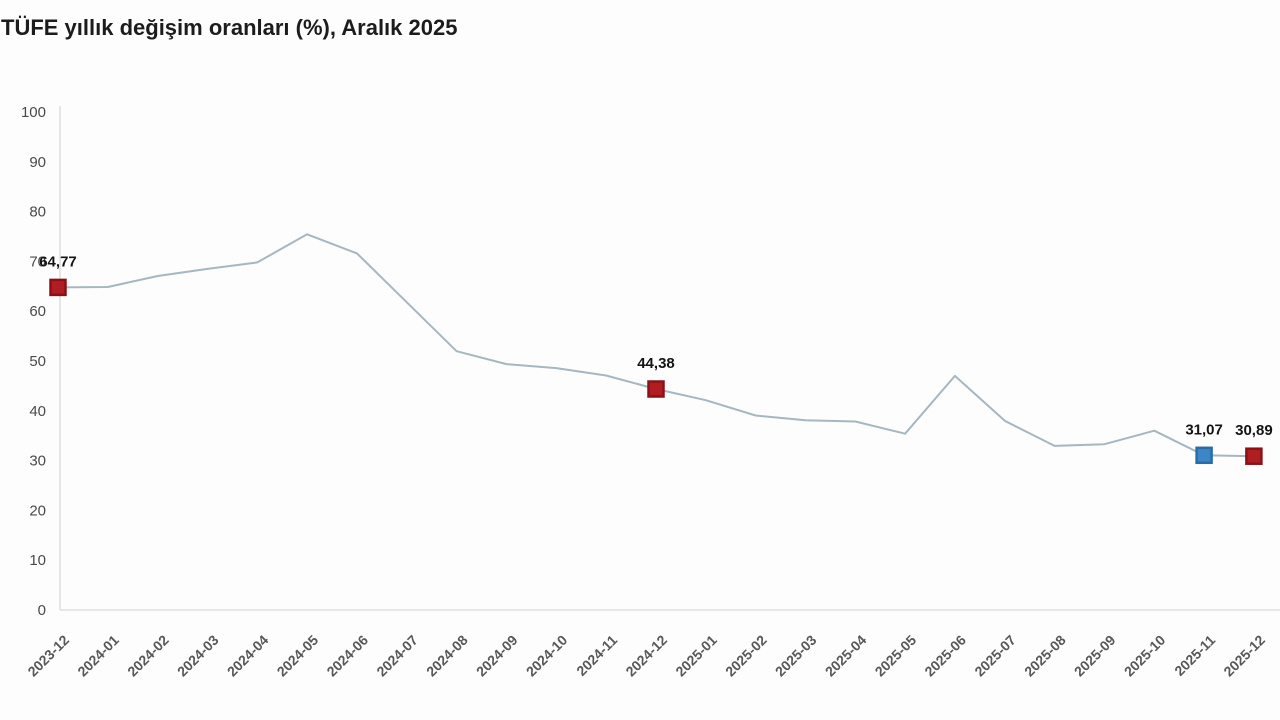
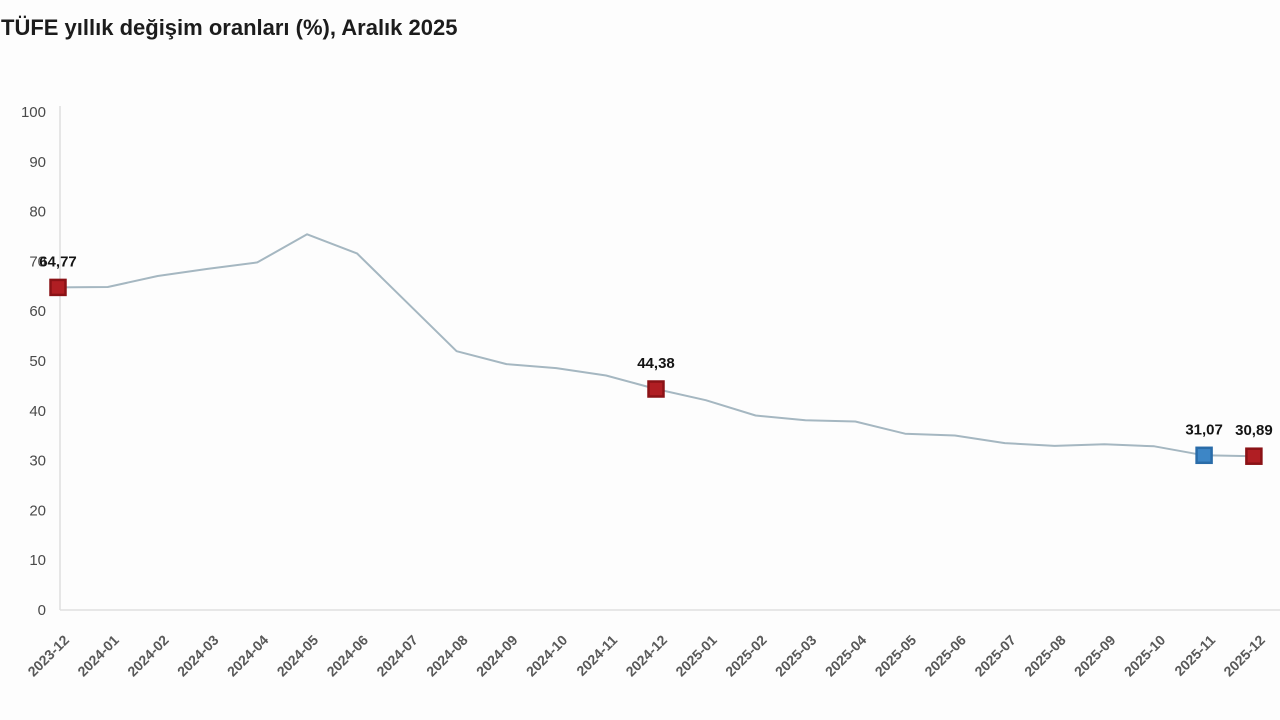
2025-06: 47 -> 35
2025-07: 38 -> 34
2025-10: 36 -> 33
